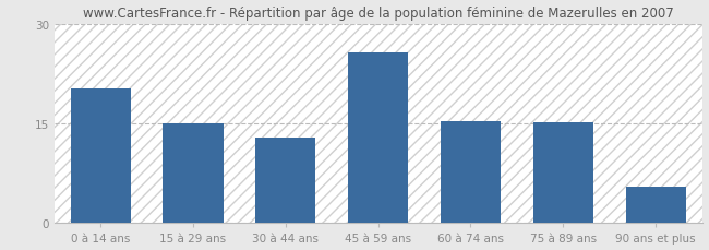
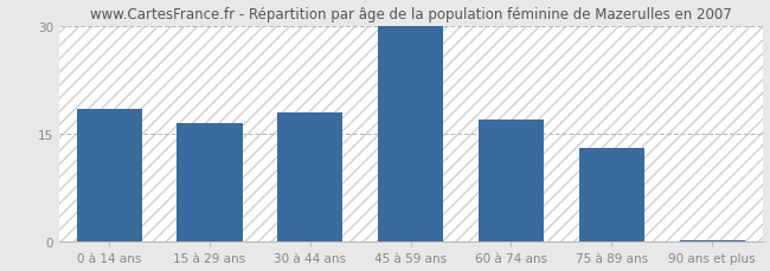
0 à 14 ans: 20.2 -> 18.5
15 à 29 ans: 15.0 -> 16.5
30 à 44 ans: 12.8 -> 18.0
45 à 59 ans: 25.6 -> 30.0
60 à 74 ans: 15.4 -> 17.0
75 à 89 ans: 15.2 -> 13.0
90 ans et plus: 5.4 -> 0.3
